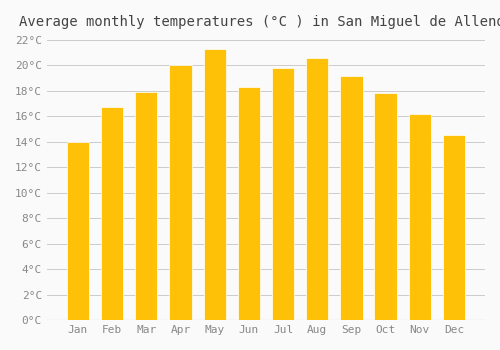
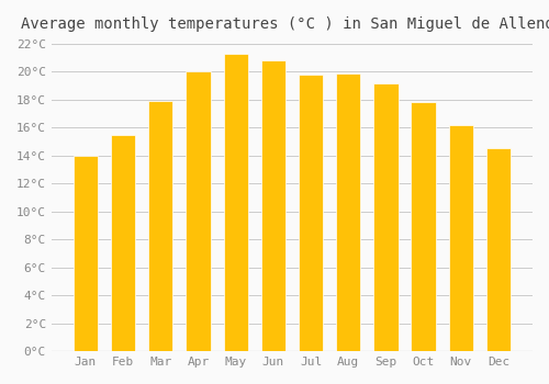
Feb: 16.7°C -> 15.5°C
Jun: 18.3°C -> 20.8°C
Aug: 20.6°C -> 19.9°C
